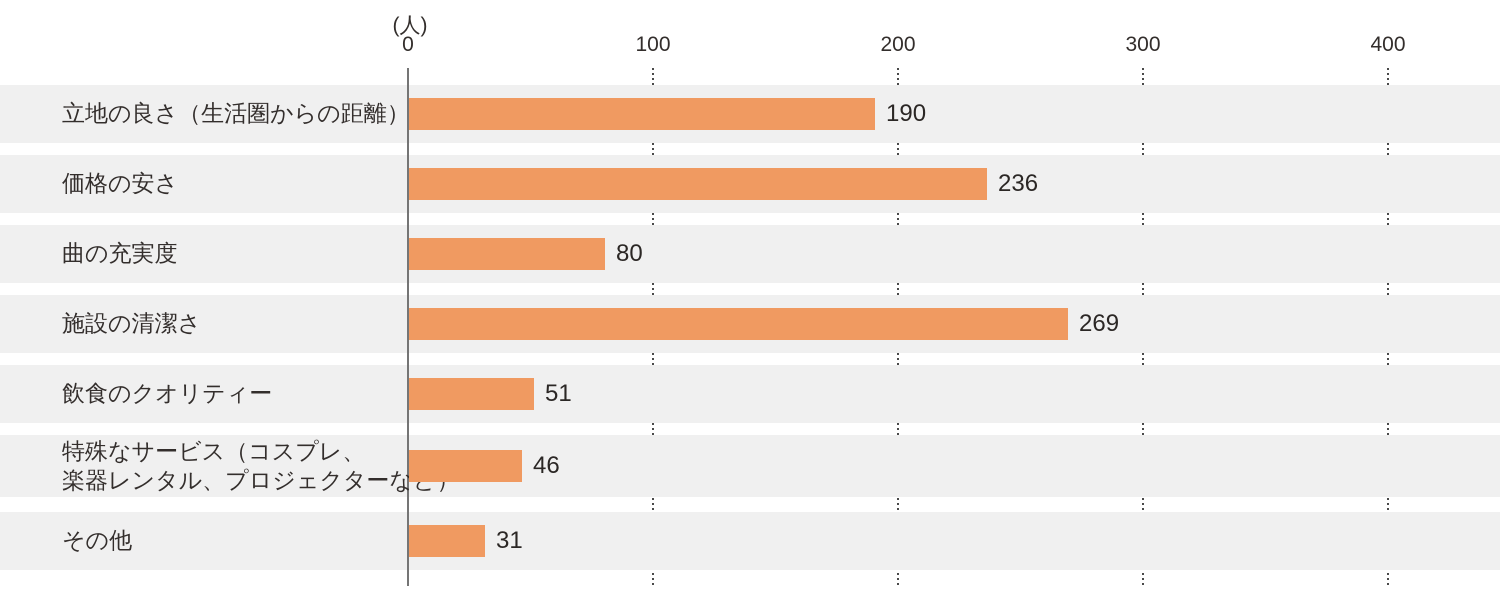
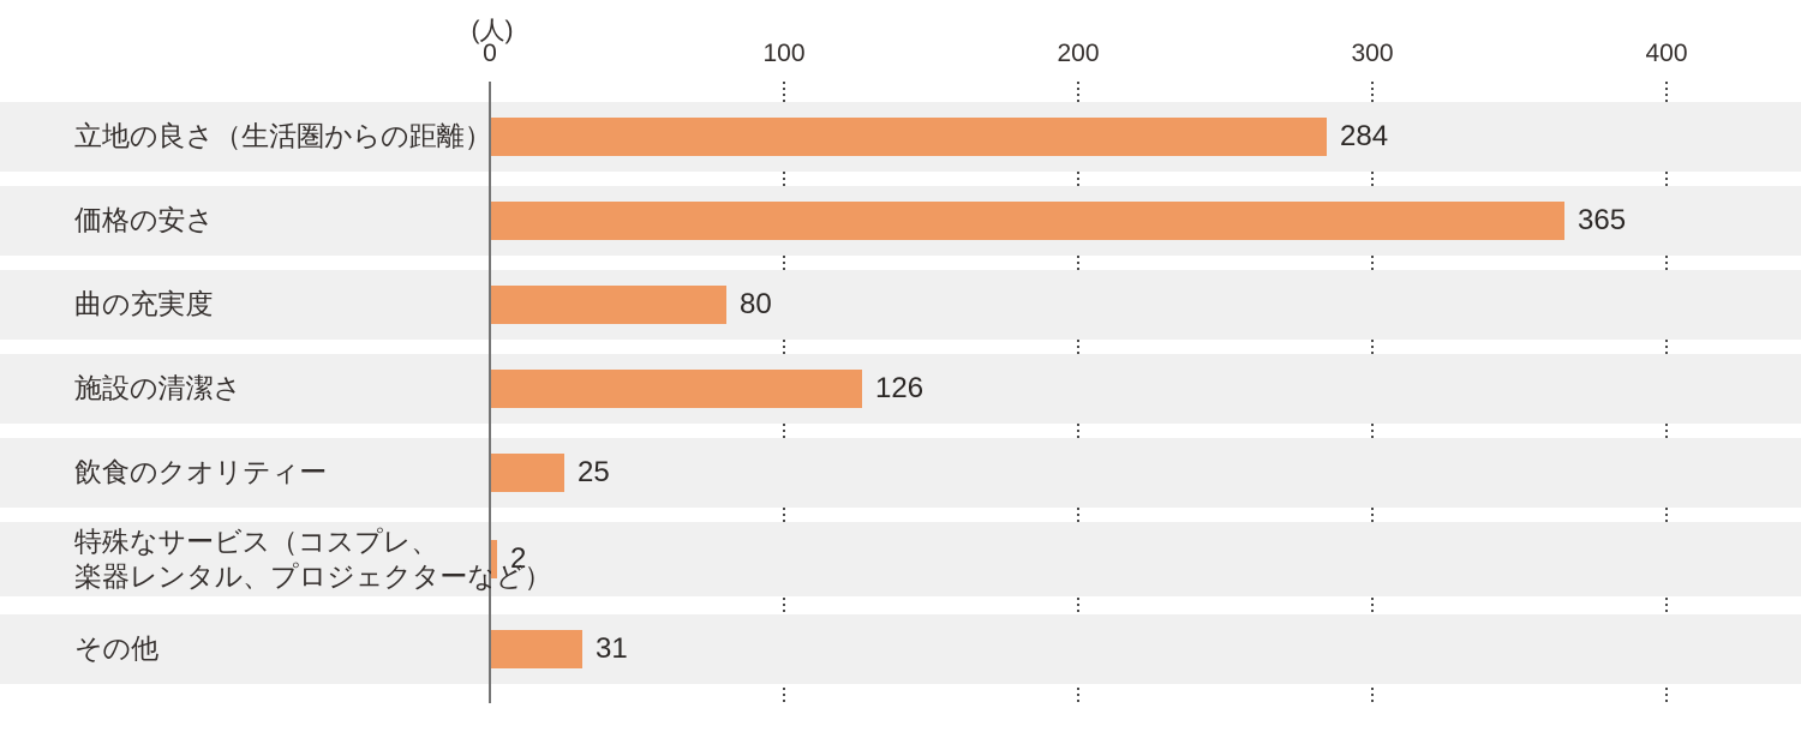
立地の良さ（生活圏からの距離）: 190 -> 284
価格の安さ: 236 -> 365
施設の清潔さ: 269 -> 126
飲食のクオリティー: 51 -> 25
特殊なサービス（コスプレ、 楽器レンタル、プロジェクターなど）: 46 -> 2
